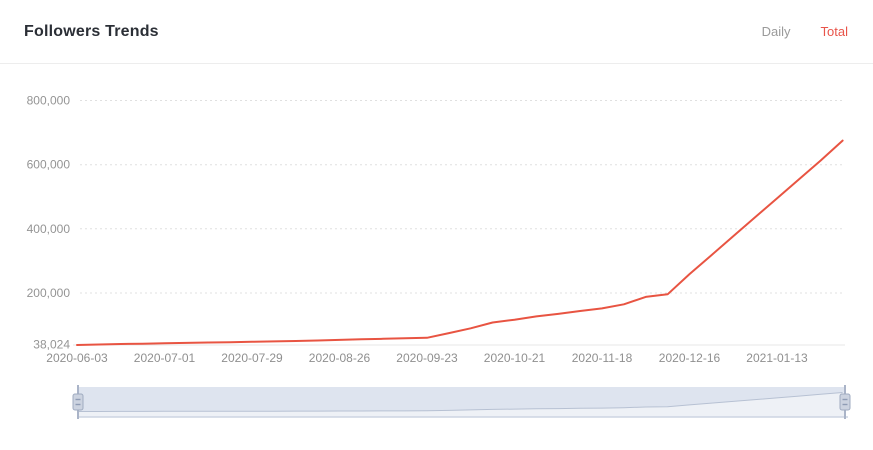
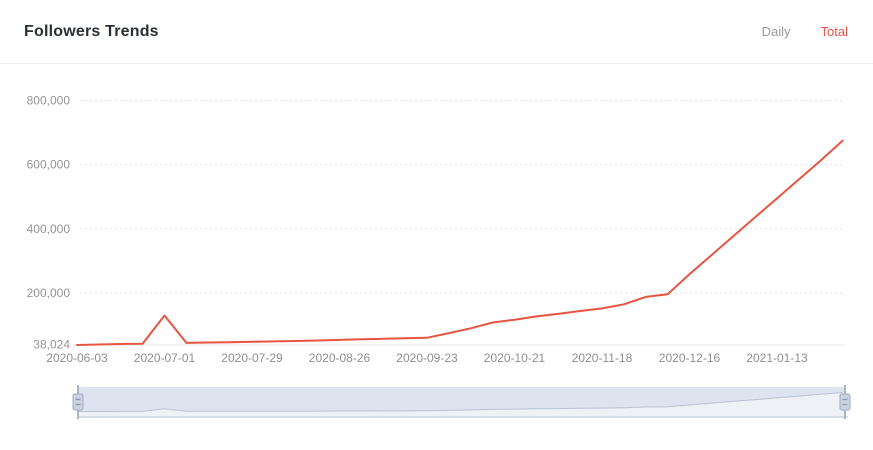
2020-07-01: 40000 -> 130000
